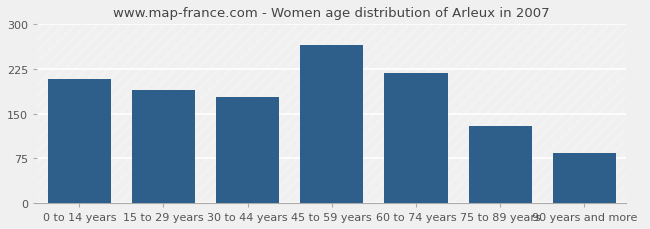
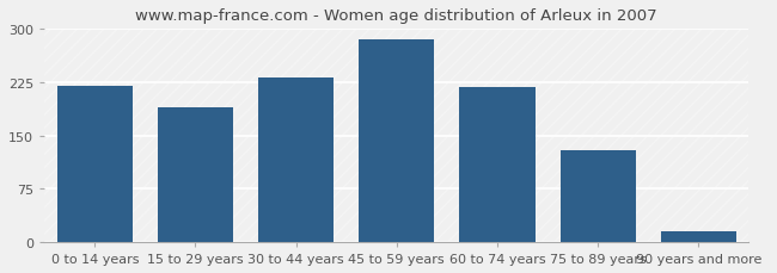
0 to 14 years: 208 -> 220
30 to 44 years: 178 -> 232
45 to 59 years: 266 -> 285
90 years and more: 84 -> 15
